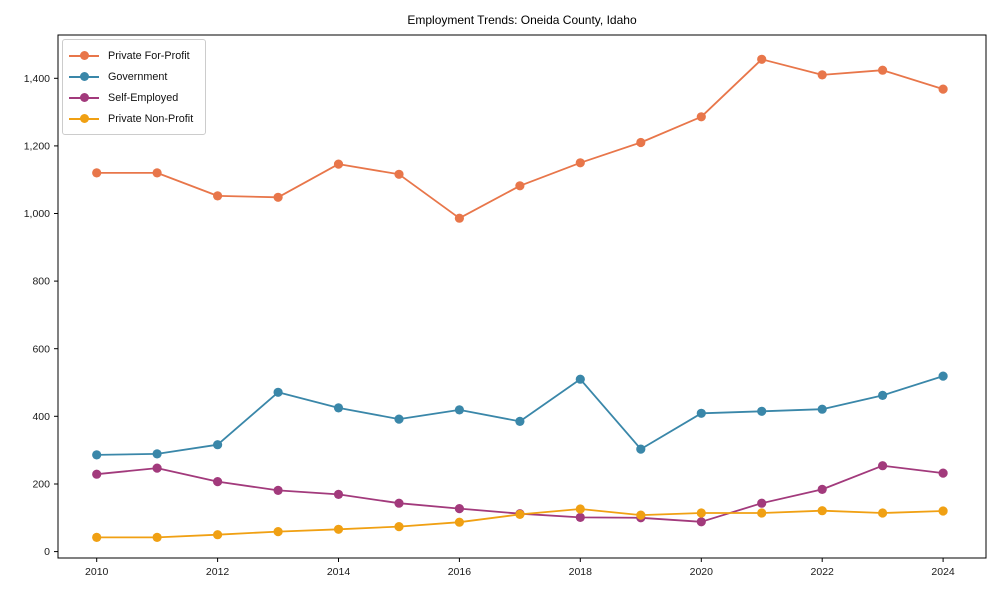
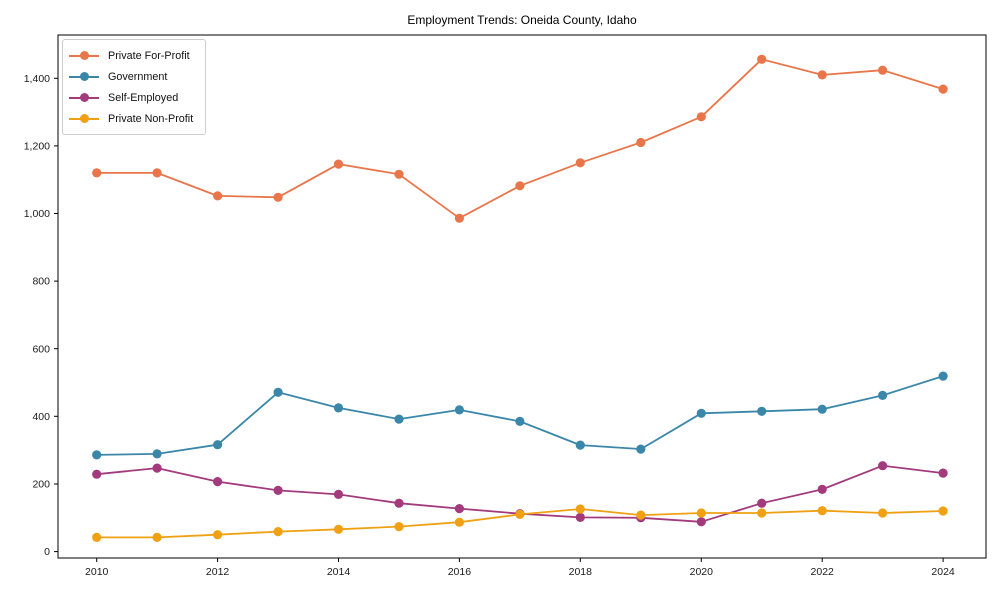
Government/2018: 510 -> 320
